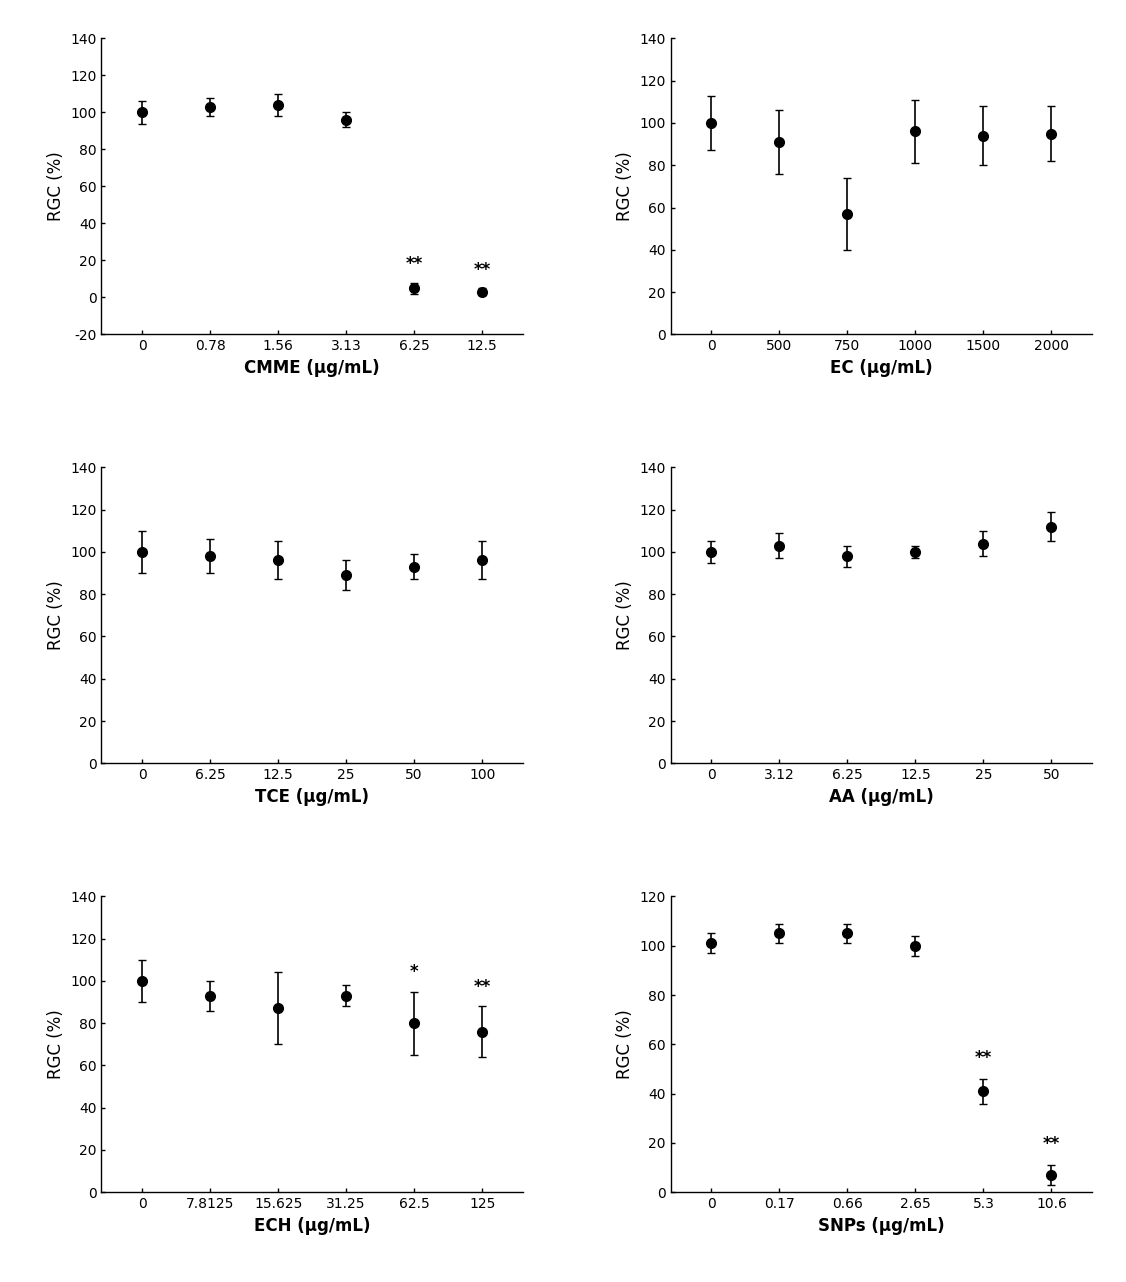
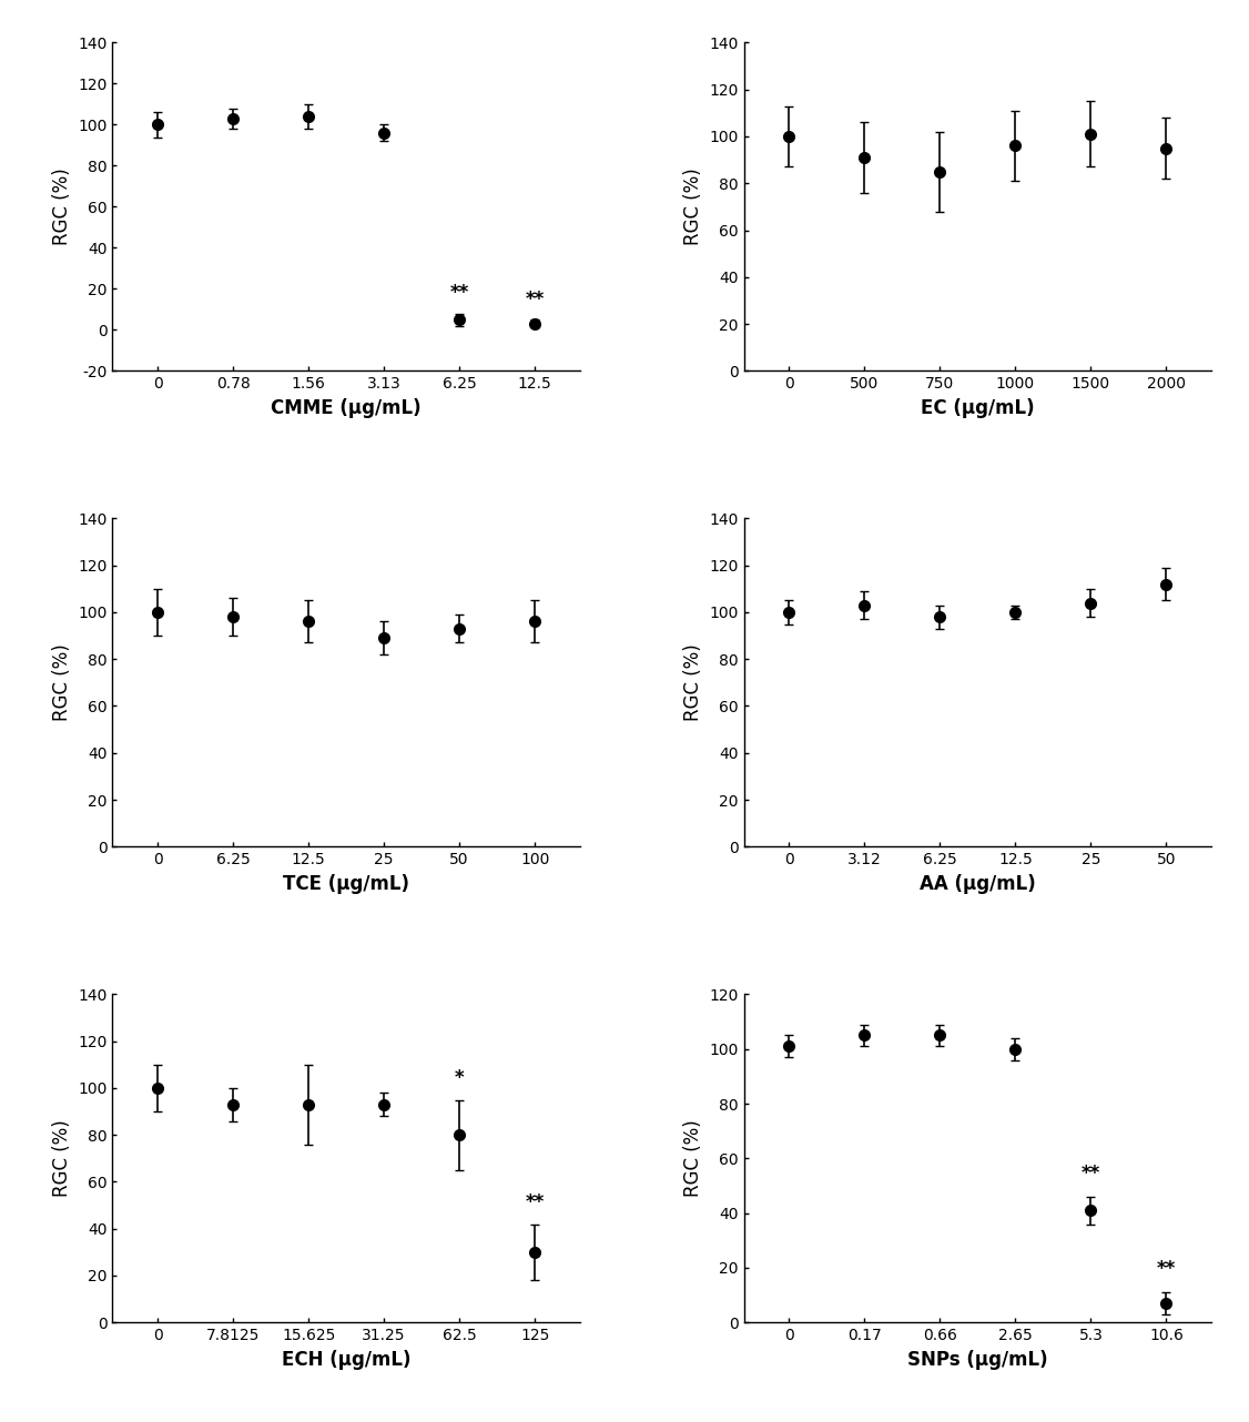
750: 57 -> 85
1500: 94 -> 101
15.625: 87 -> 93
125: 76 -> 30
